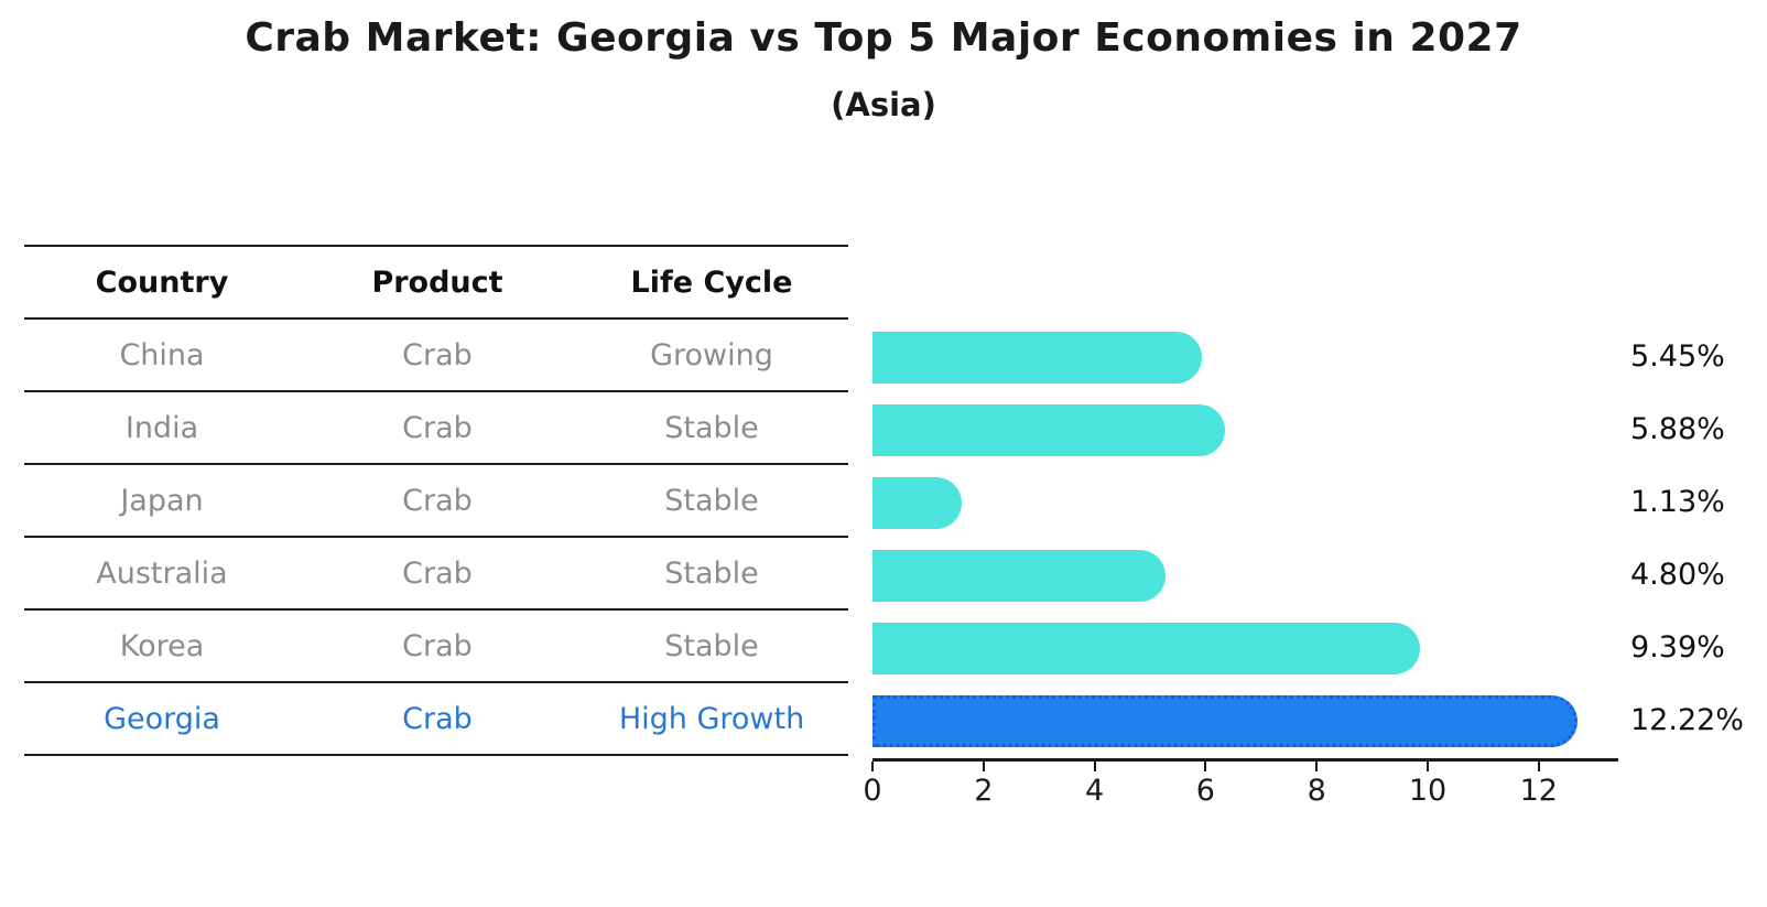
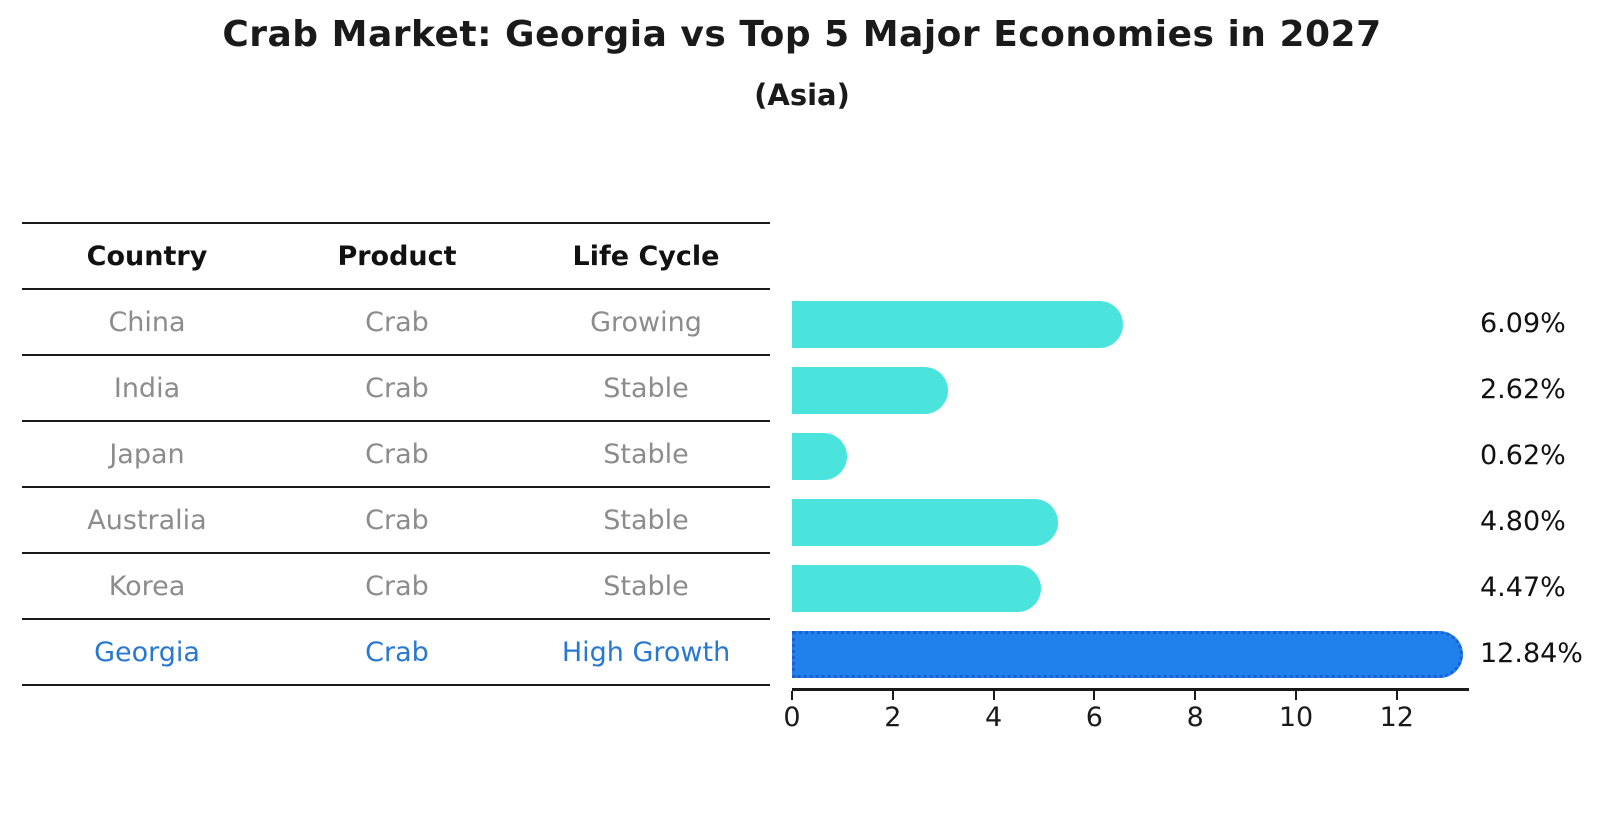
China: 5.45% -> 6.09%
India: 5.88% -> 2.62%
Japan: 1.13% -> 0.62%
Korea: 9.39% -> 4.47%
Georgia: 12.22% -> 12.84%
